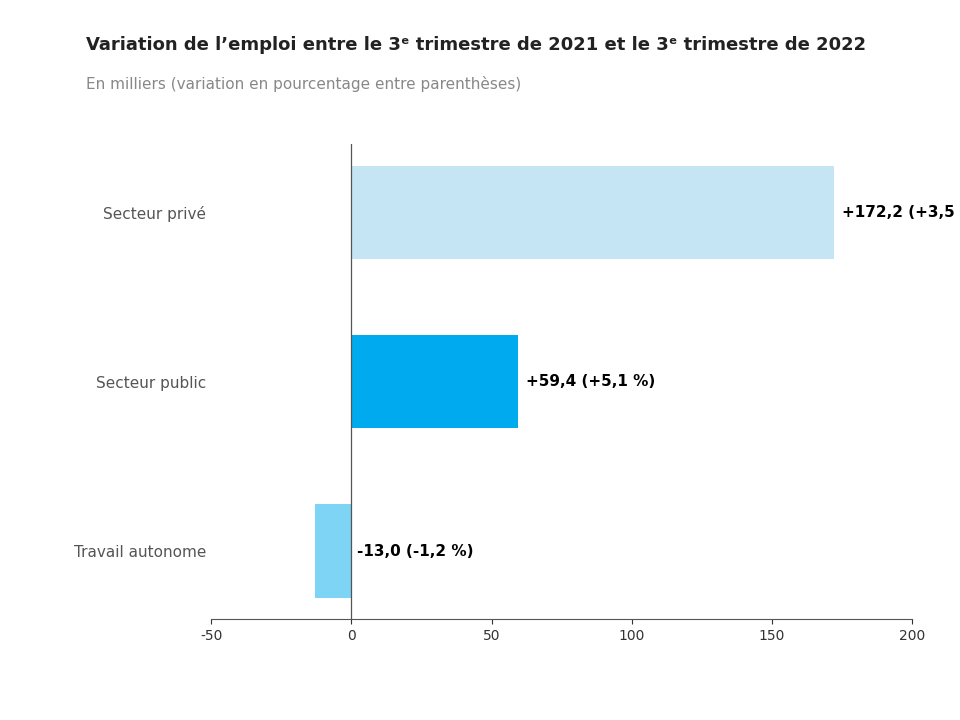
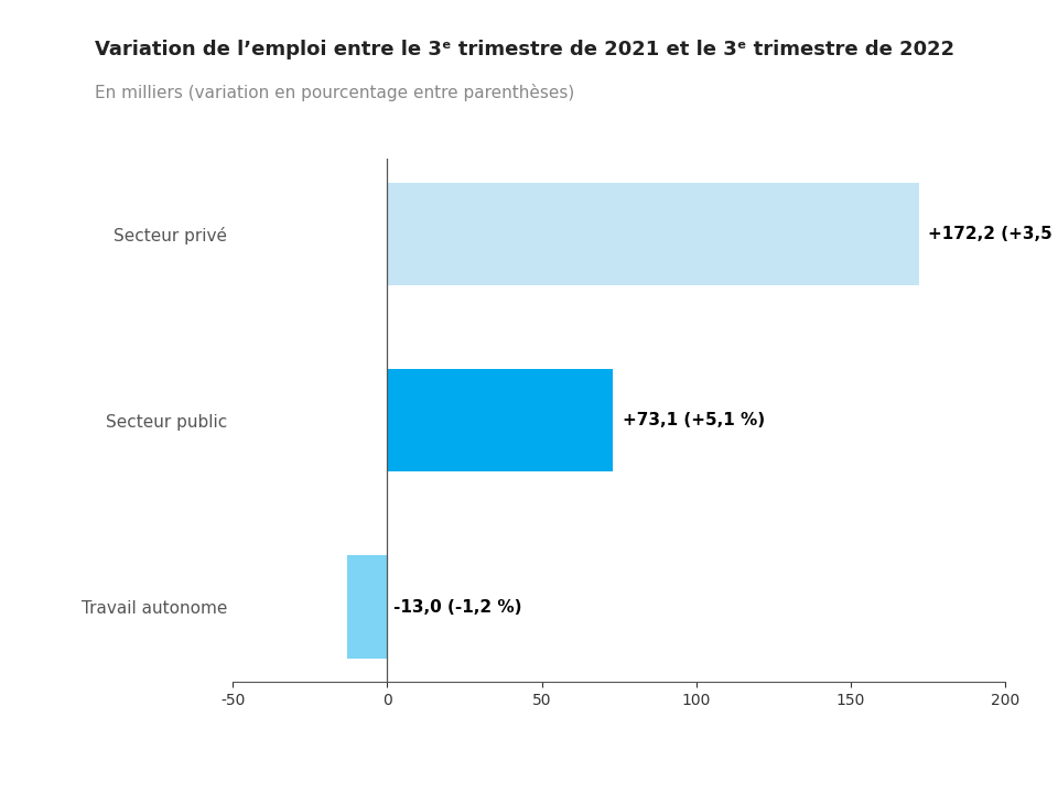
Secteur public: +59,4 -> +73,1
